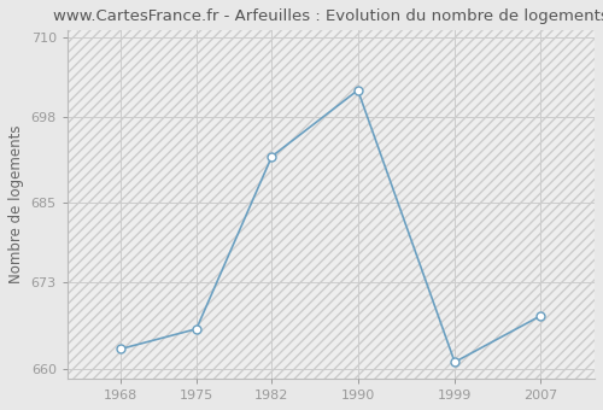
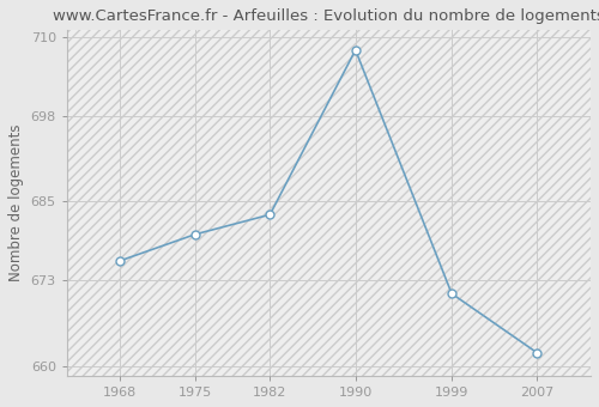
1968: 663 -> 676
1975: 666 -> 680
1982: 692 -> 683
1990: 702 -> 708
1999: 661 -> 671
2007: 668 -> 662
